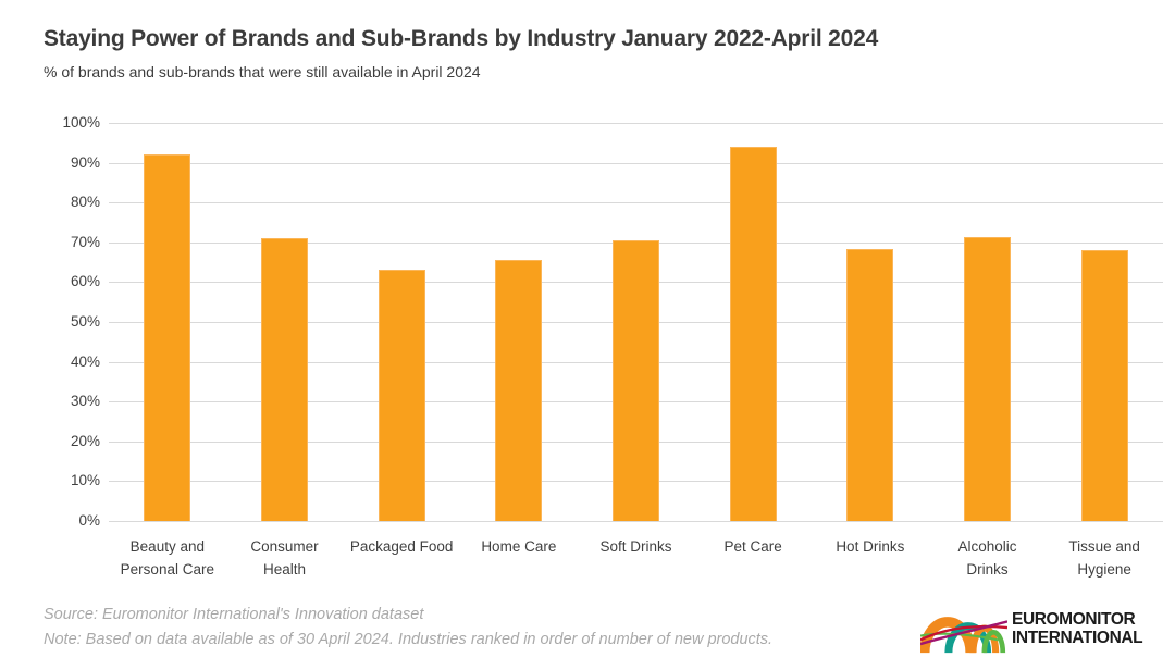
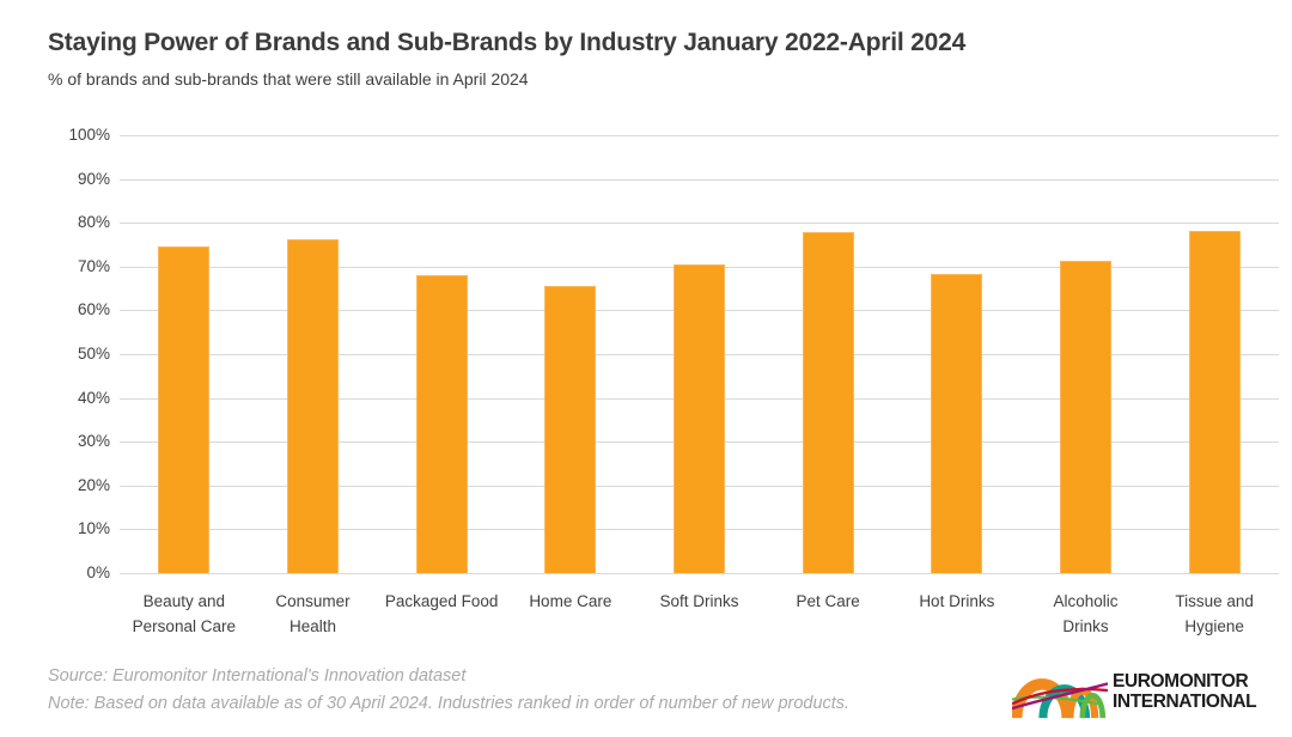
Beauty and Personal Care: 92% -> 75%
Consumer Health: 71% -> 76%
Packaged Food: 63% -> 68%
Pet Care: 94% -> 78%
Tissue and Hygiene: 68% -> 78%
